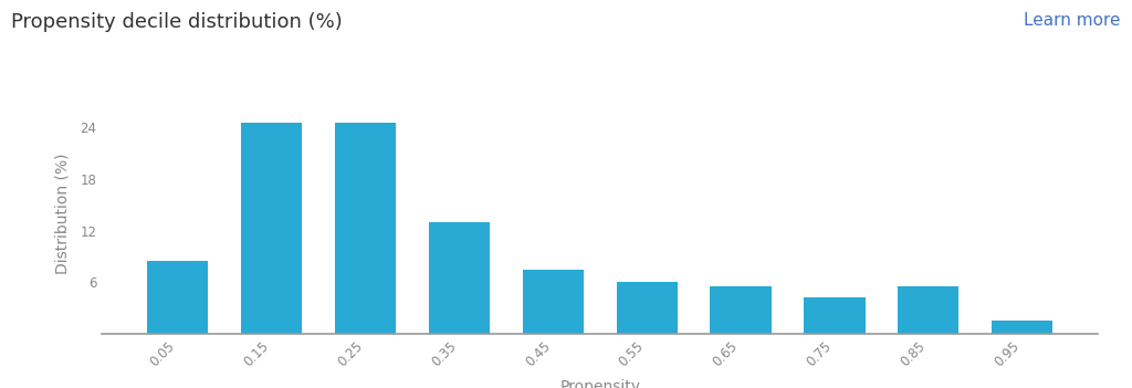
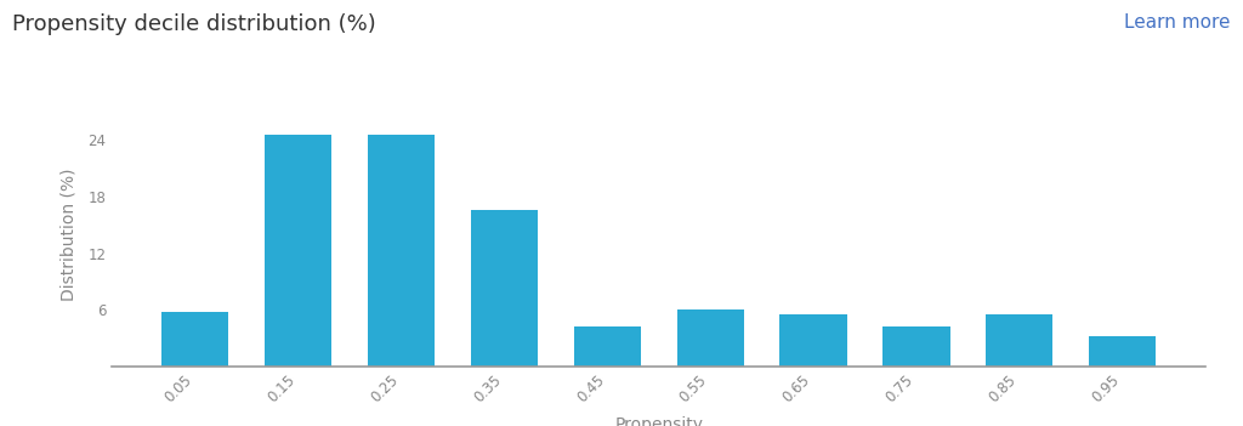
0.05: 8.5 -> 5.8
0.35: 13.0 -> 16.6
0.45: 7.5 -> 4.2
0.95: 1.5 -> 3.2
